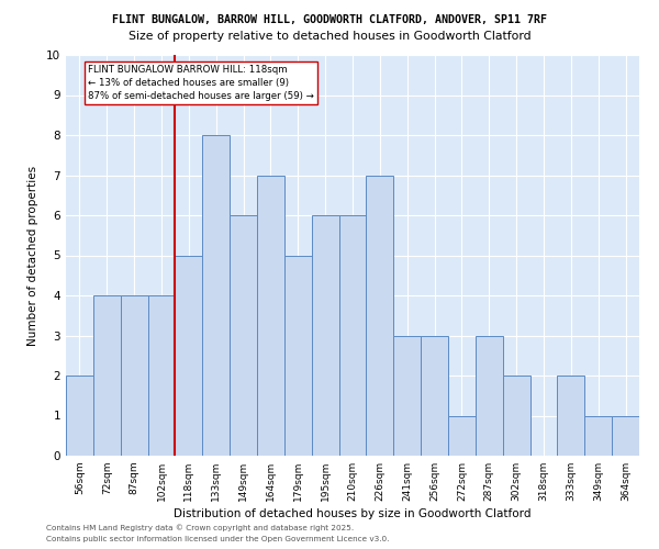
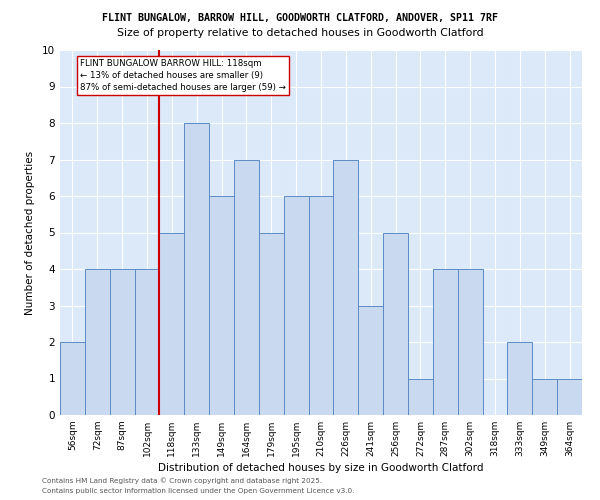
256sqm: 3 -> 5
287sqm: 3 -> 4
302sqm: 2 -> 4
